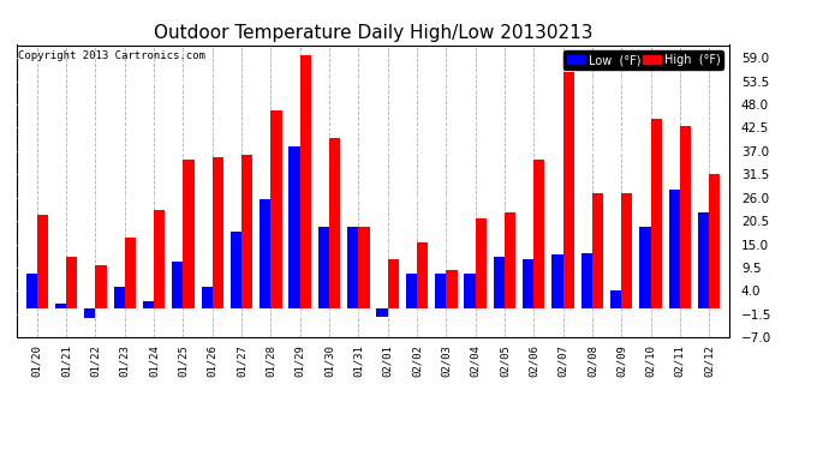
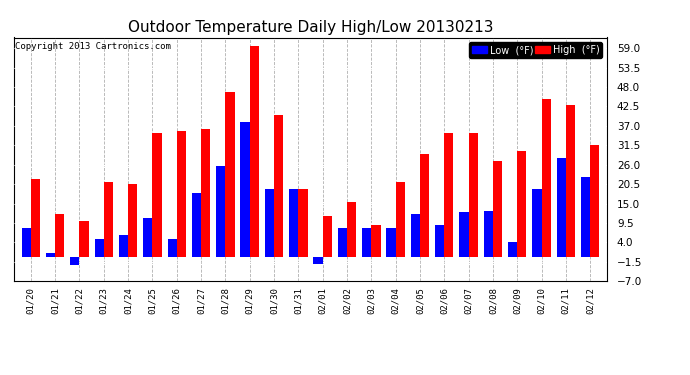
High (°F)/01/23: 16.5 -> 21.0
Low (°F)/01/24: 1.5 -> 6.0
High (°F)/01/24: 23.0 -> 20.5
High (°F)/02/05: 22.5 -> 29.0
Low (°F)/02/06: 11.5 -> 9.0
High (°F)/02/07: 55.5 -> 35.0
High (°F)/02/09: 27.0 -> 30.0
